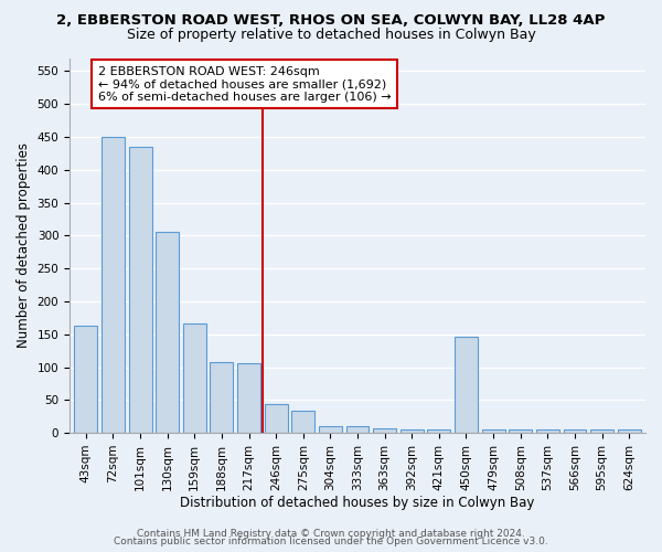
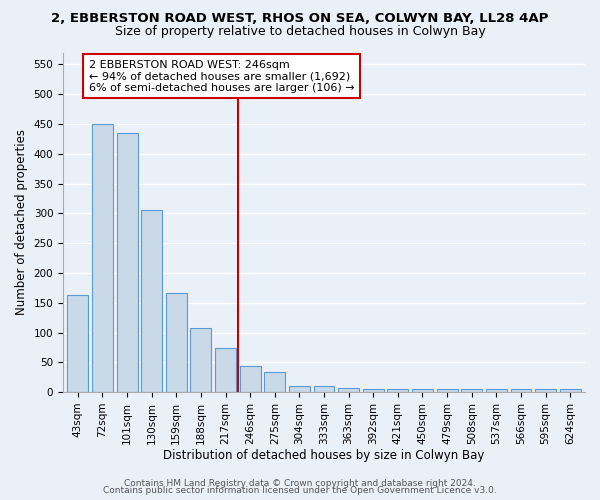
217sqm: 106 -> 74
450sqm: 146 -> 5
